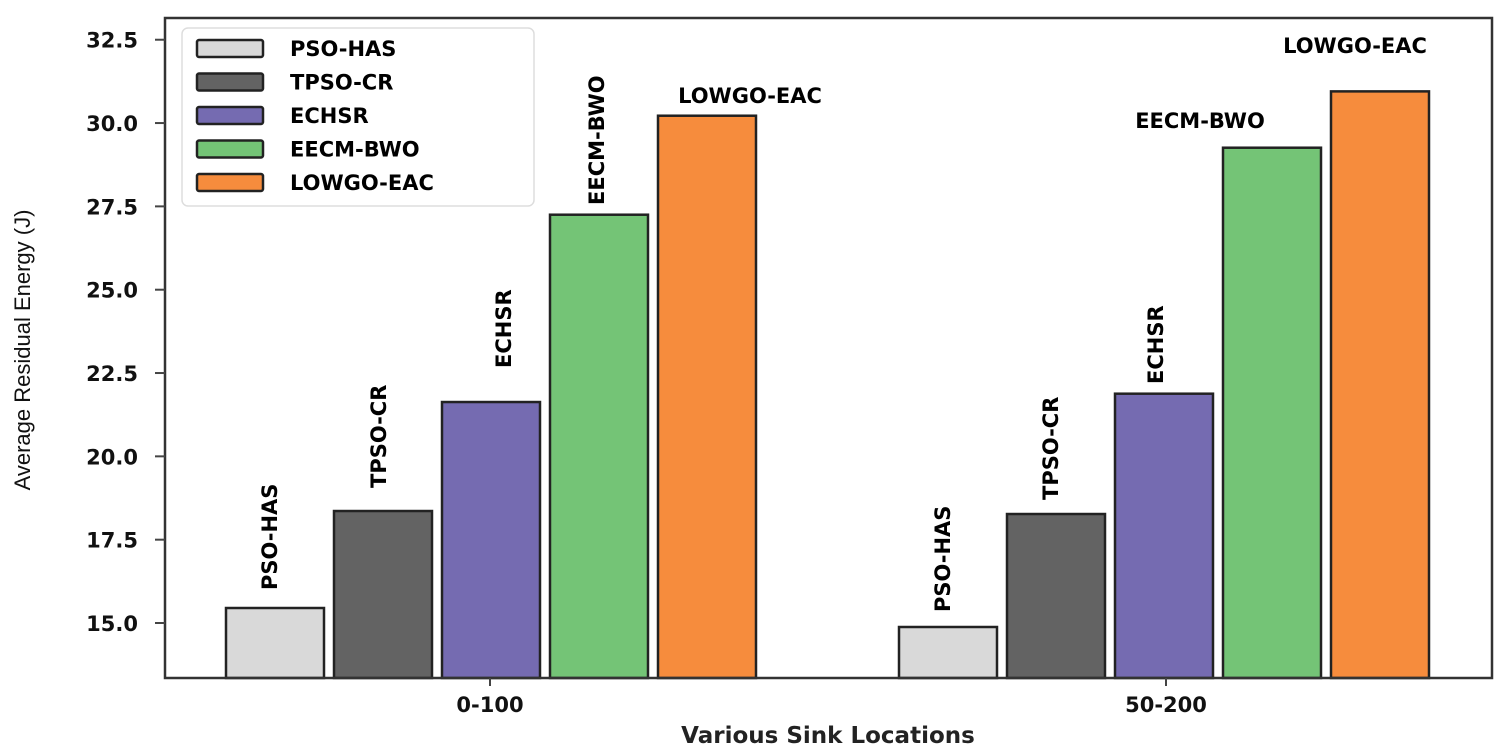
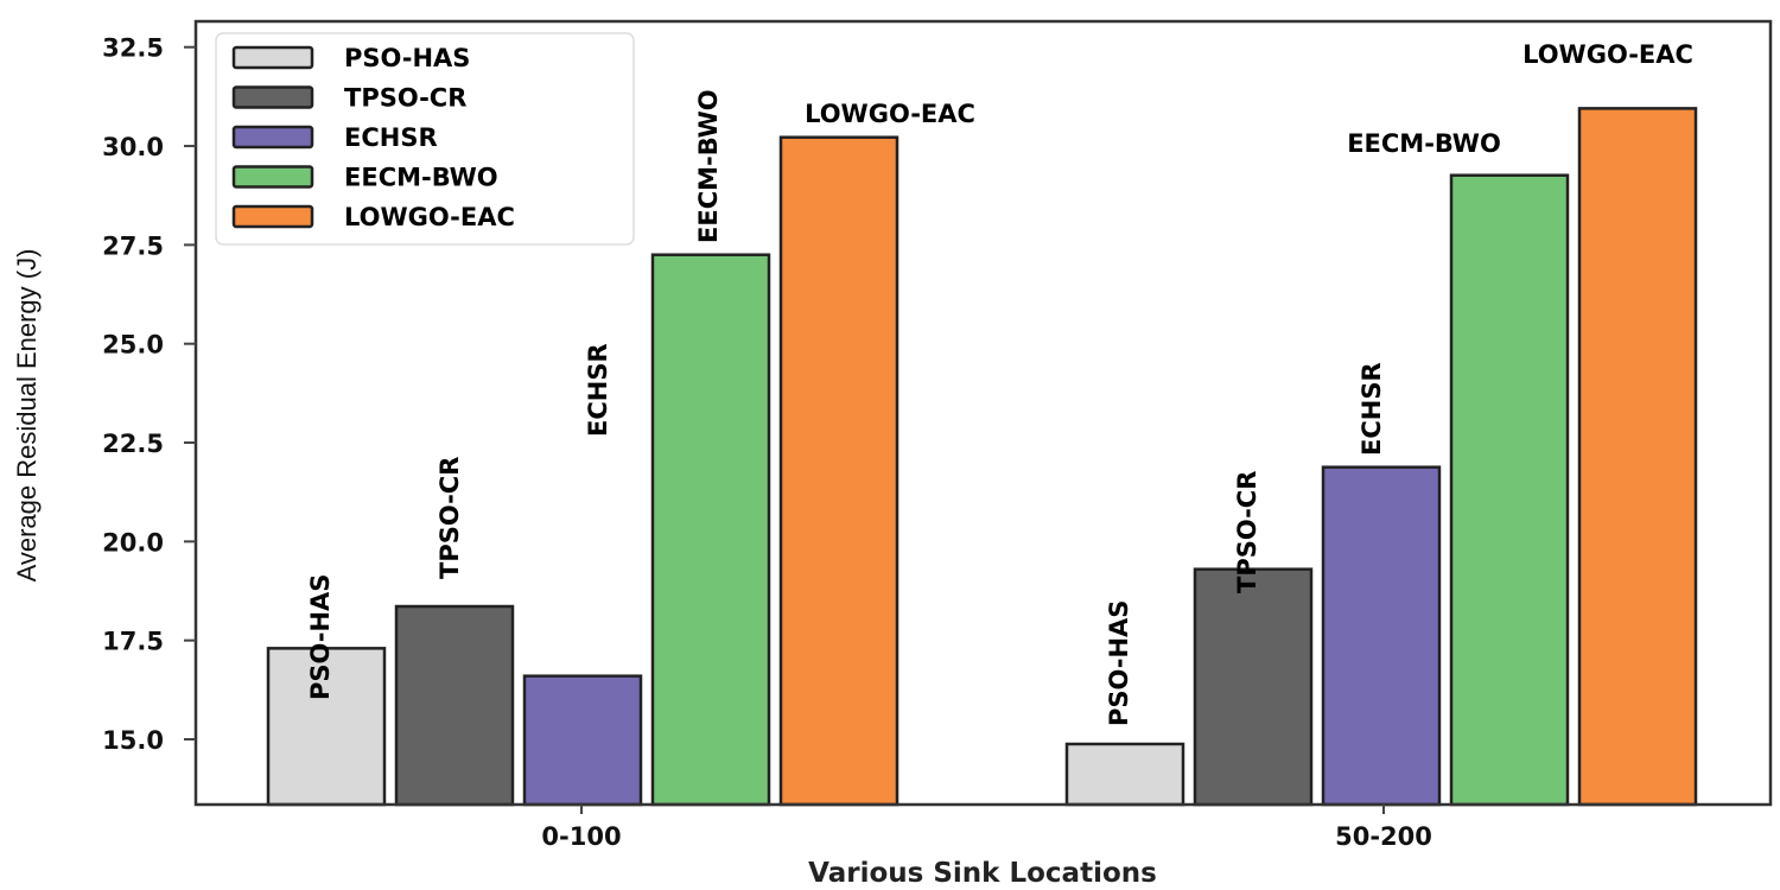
PSO-HAS/0-100: 15.4 -> 17.3
ECHSR/0-100: 21.6 -> 16.6
TPSO-CR/50-200: 18.3 -> 19.3
